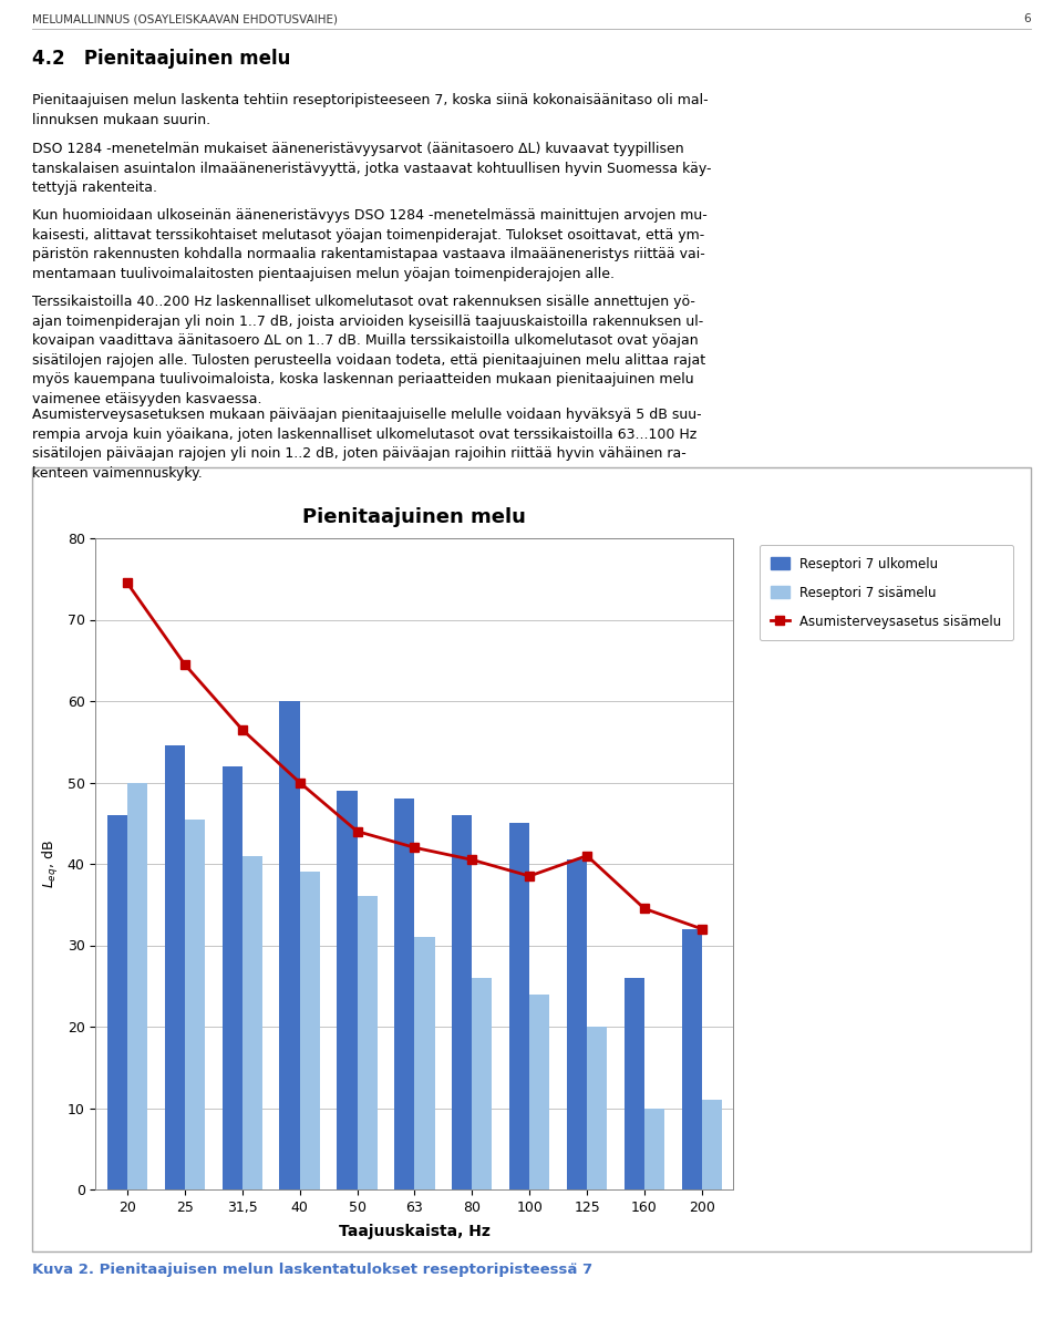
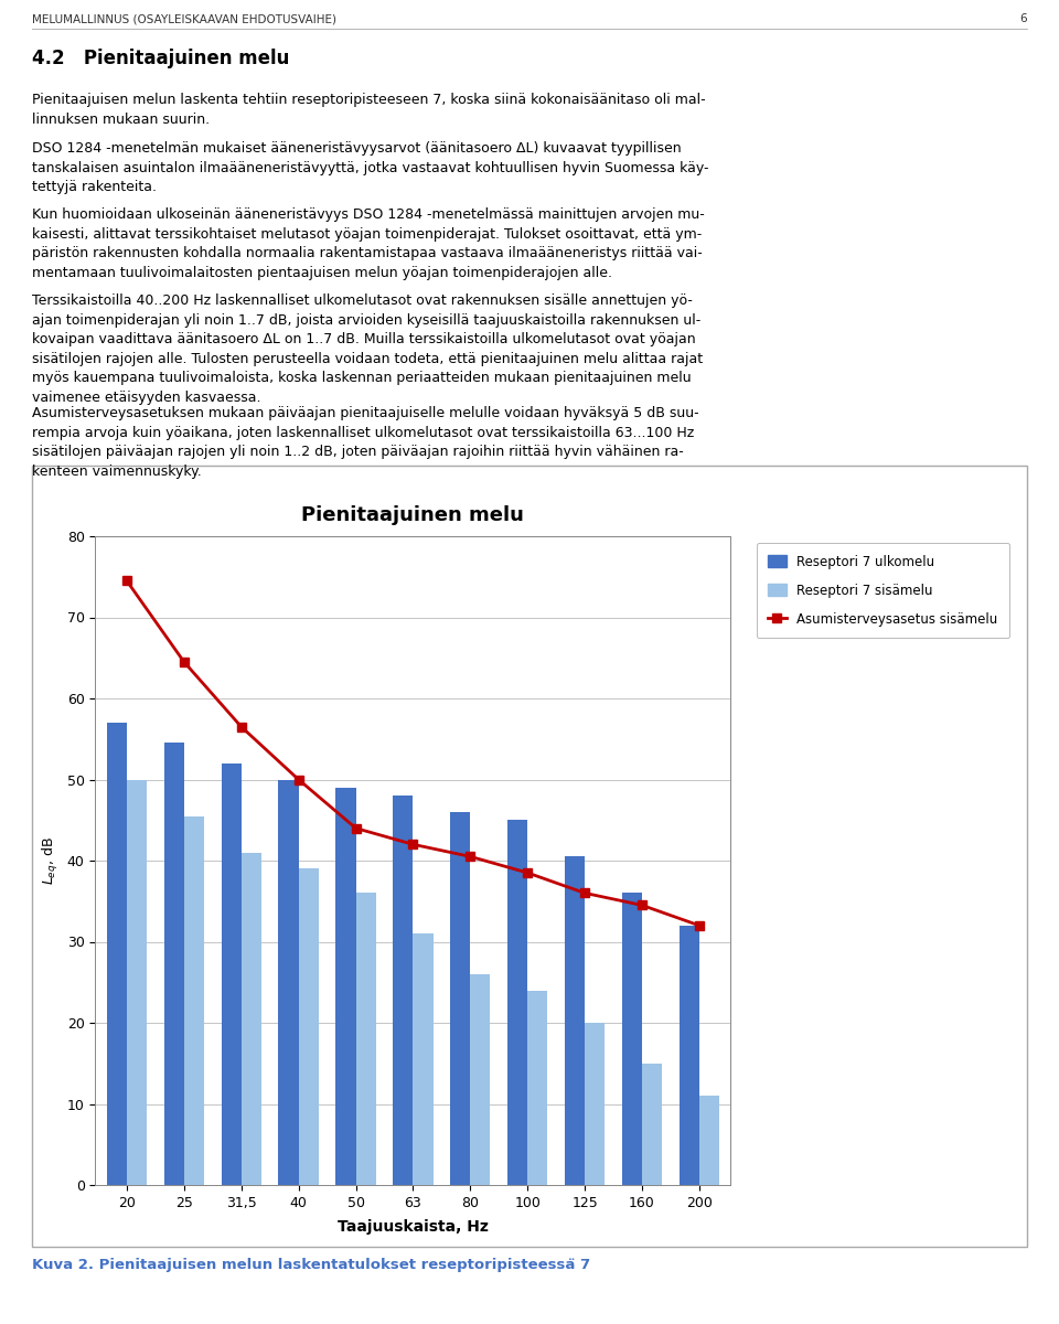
Reseptori 7 ulkomelu/20: 46.0 -> 57.0
Reseptori 7 ulkomelu/40: 60.0 -> 50.0
Asumisterveysasetus sisämelu/125: 41.0 -> 36.0
Reseptori 7 ulkomelu/160: 26.0 -> 36.0
Reseptori 7 sisämelu/160: 10.0 -> 15.0
